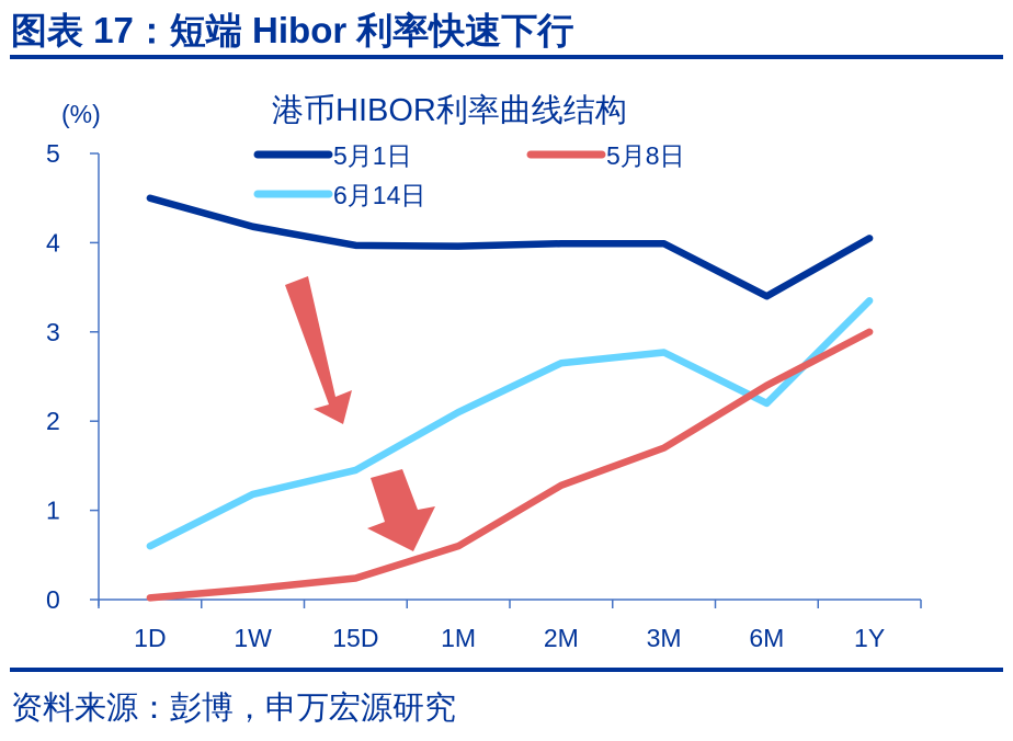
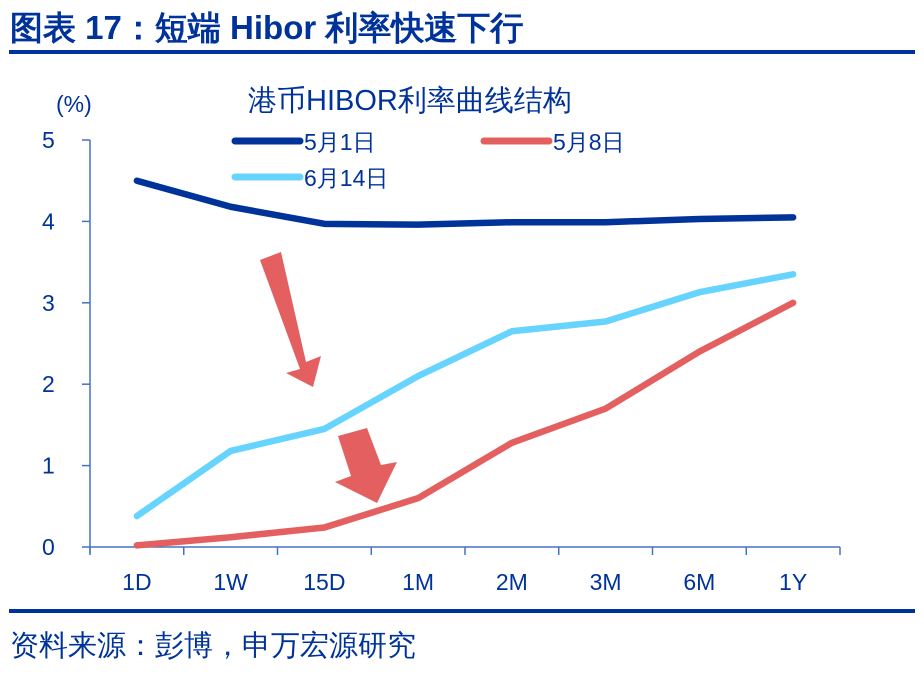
6月14日/1D: 0.6 -> 0.4
5月1日/6M: 3.4 -> 4.0
6月14日/6M: 2.2 -> 3.1
